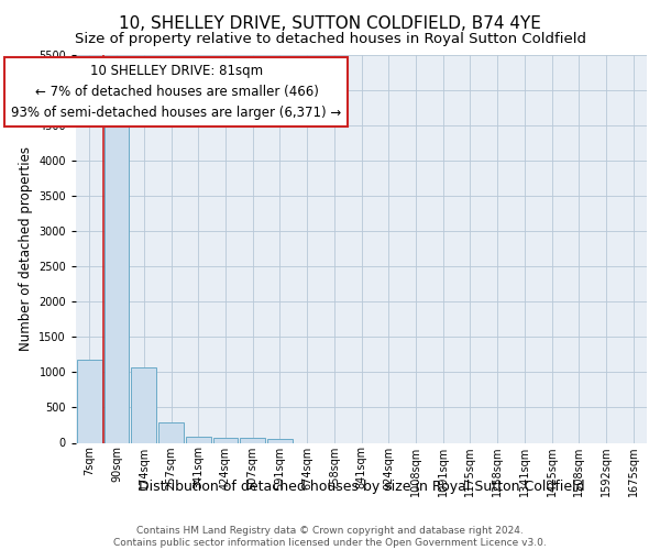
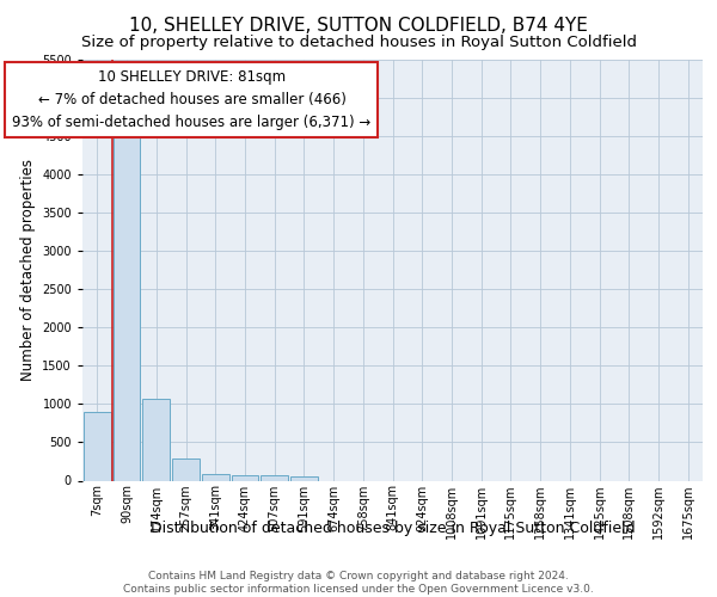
7sqm: 1180 -> 900
